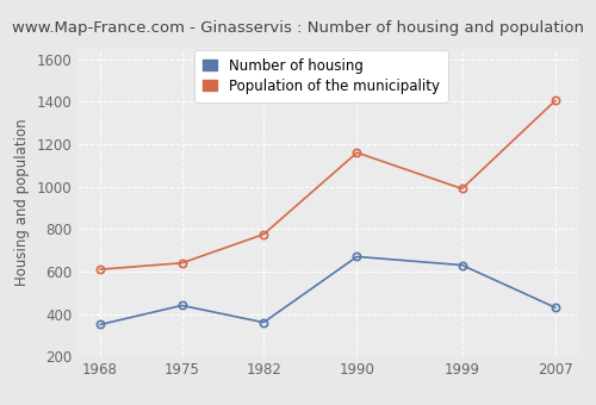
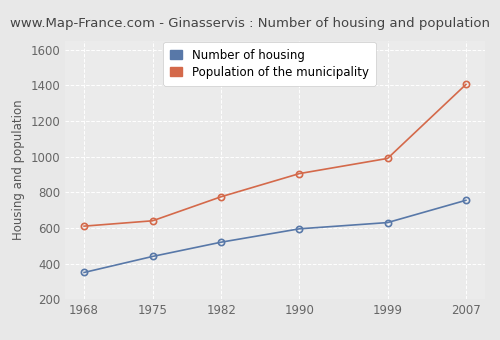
Number of housing/1982: 360 -> 520
Number of housing/1990: 670 -> 600
Population of the municipality/1990: 1160 -> 900
Number of housing/2007: 430 -> 760
